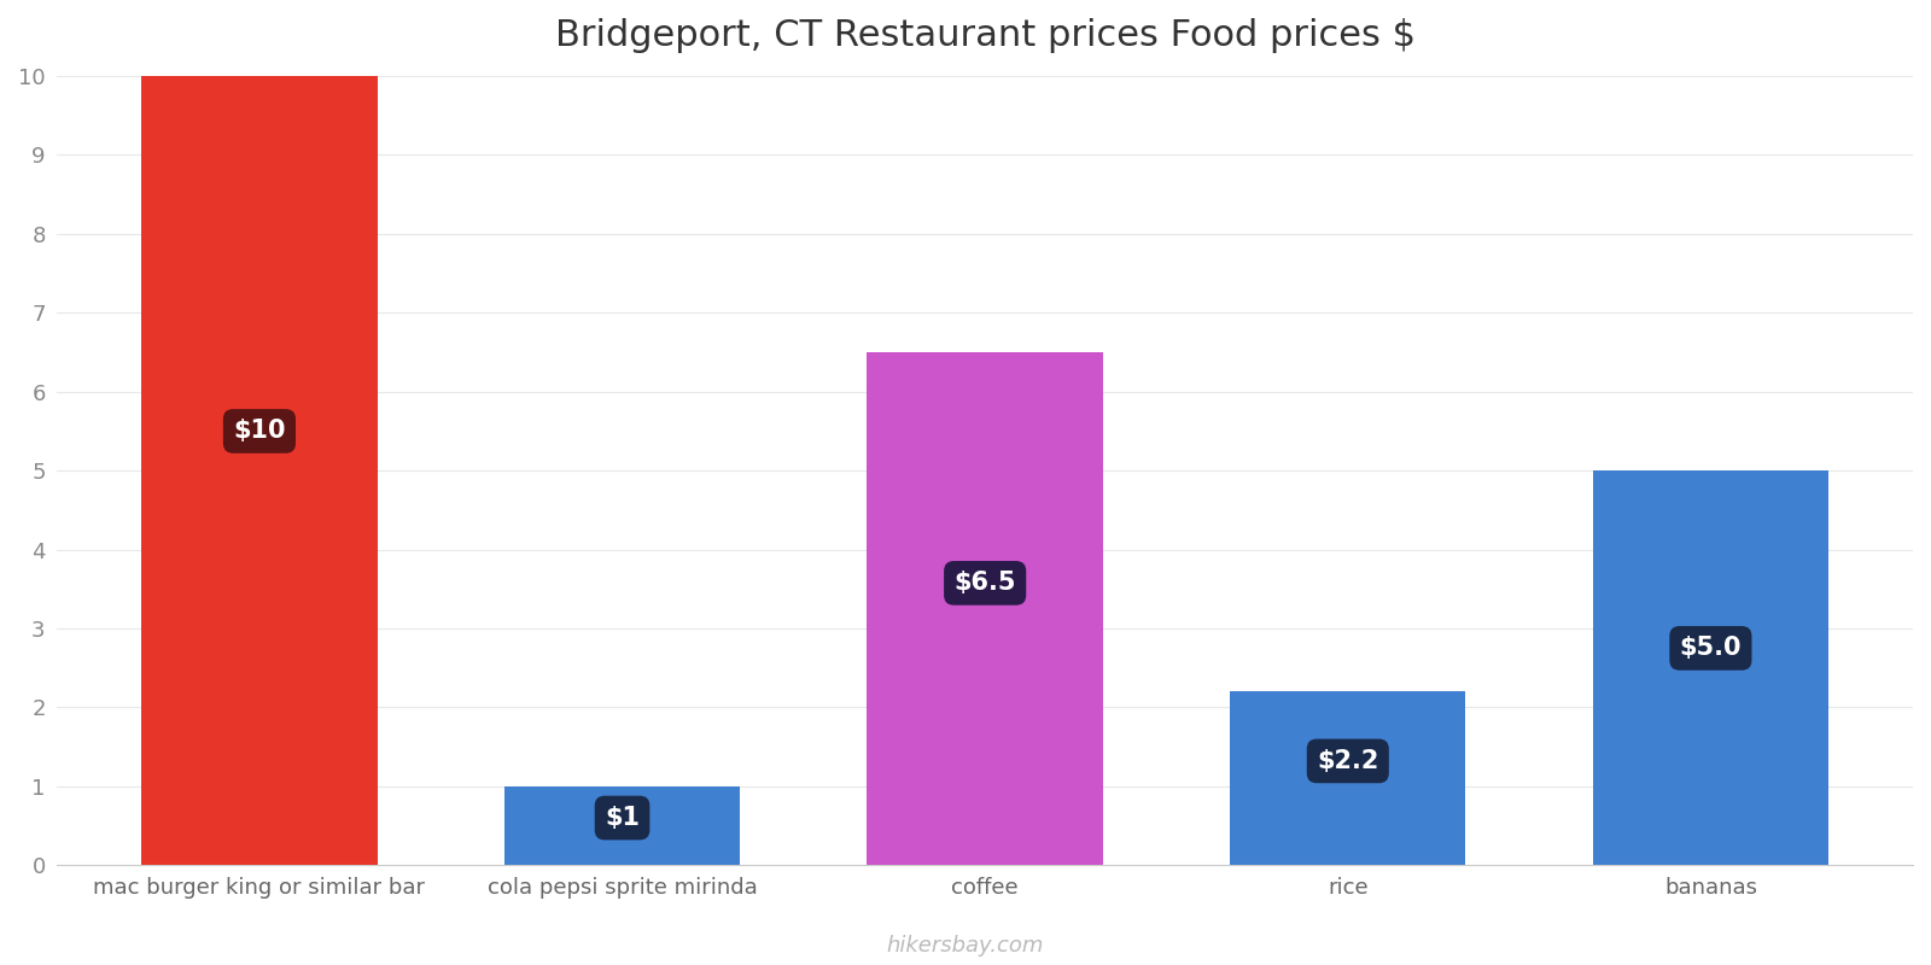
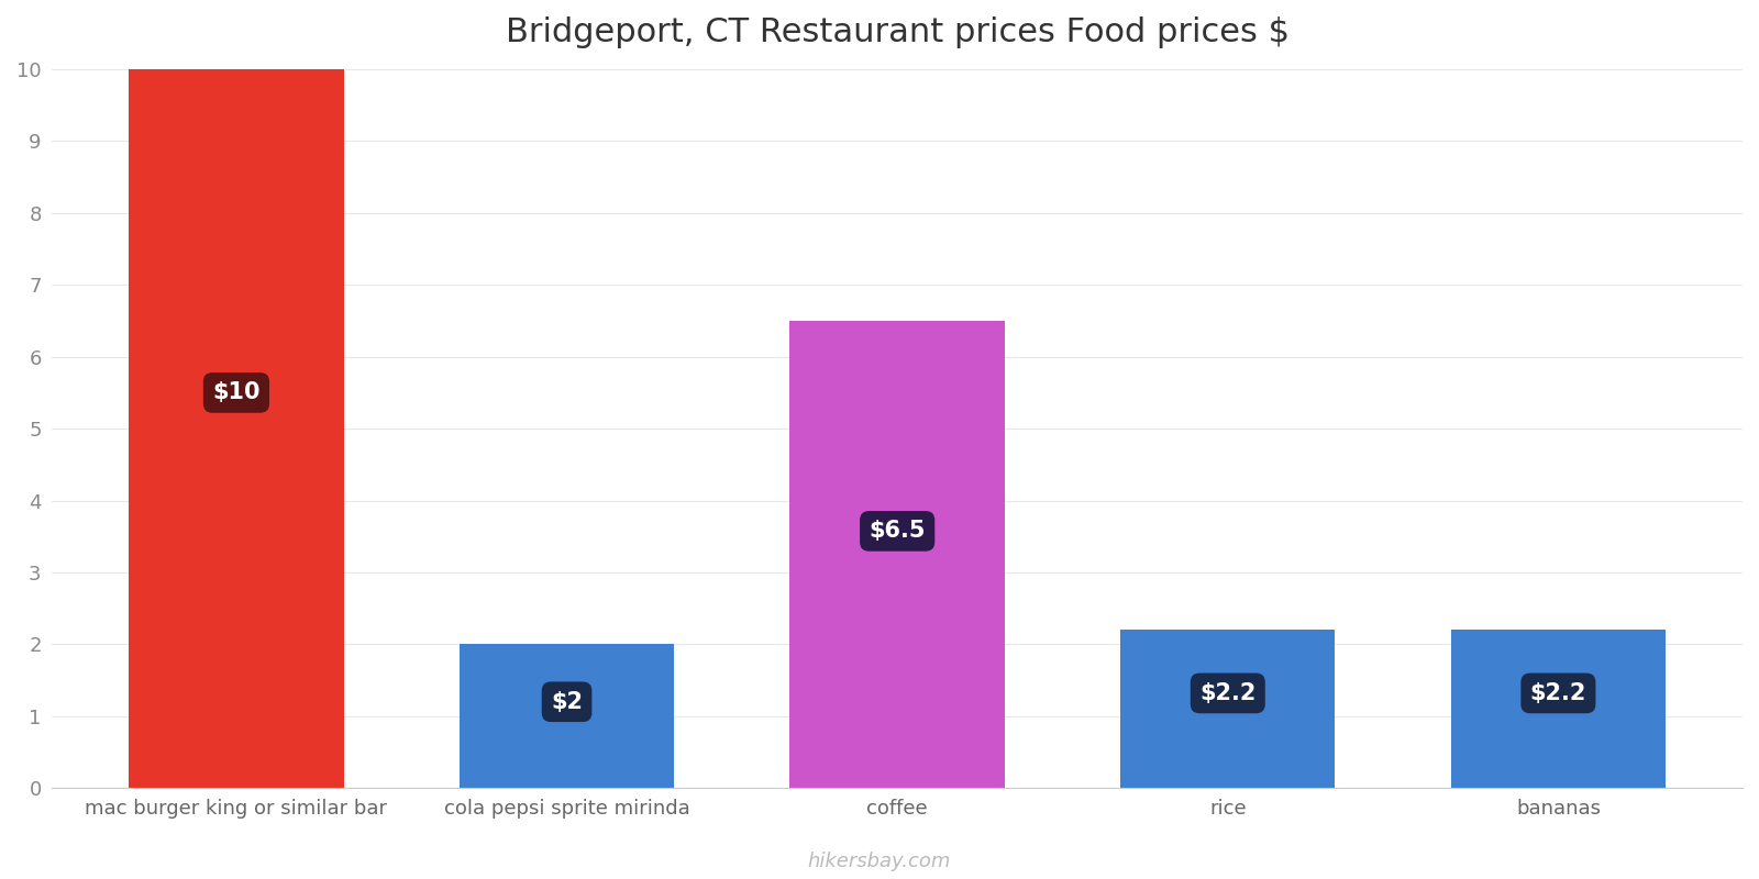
cola pepsi sprite mirinda: $1 -> $2
bananas: $5.0 -> $2.2
